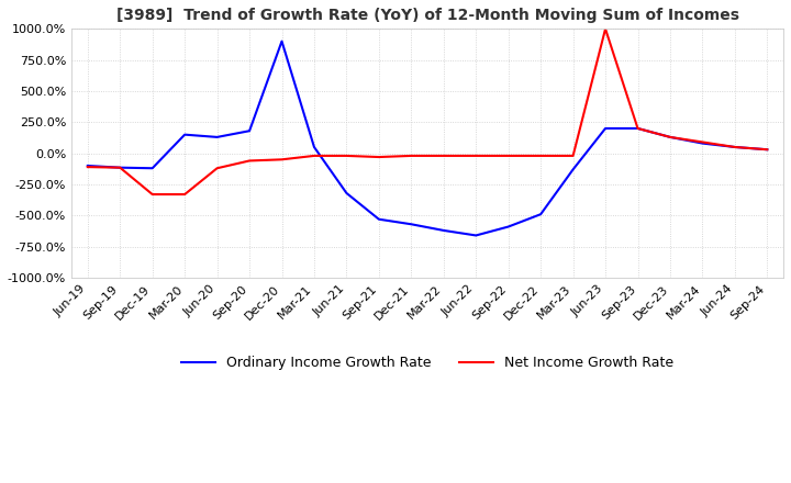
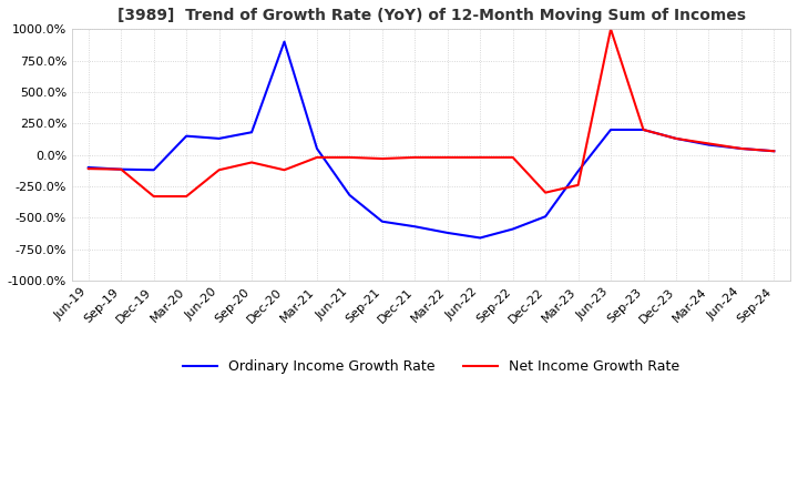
Net Income Growth Rate/Dec-20: -50% -> -120%
Net Income Growth Rate/Dec-22: -20% -> -300%
Net Income Growth Rate/Mar-23: -20% -> -240%
